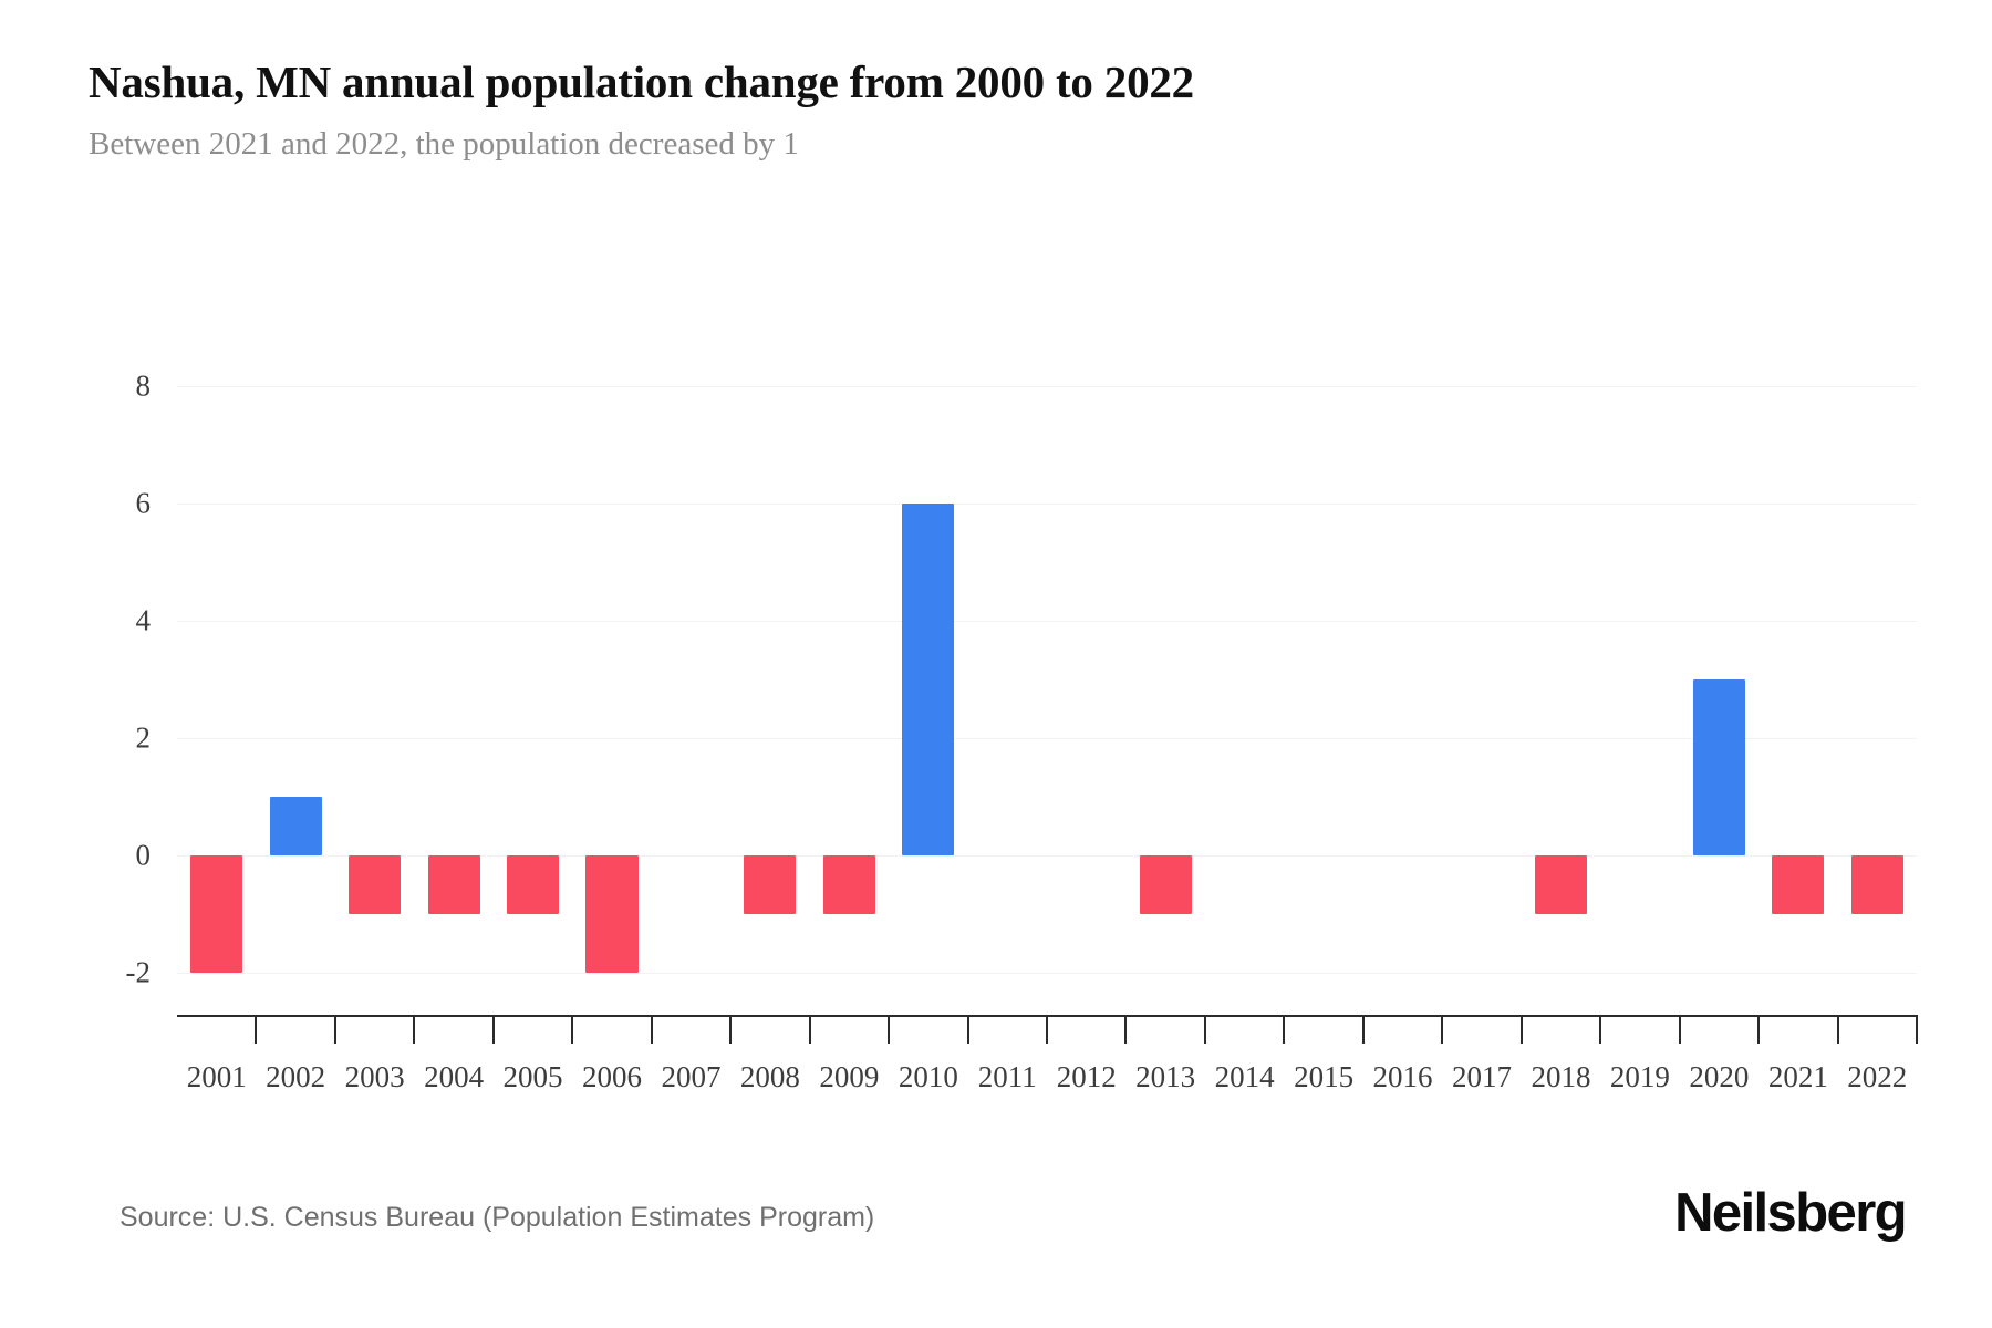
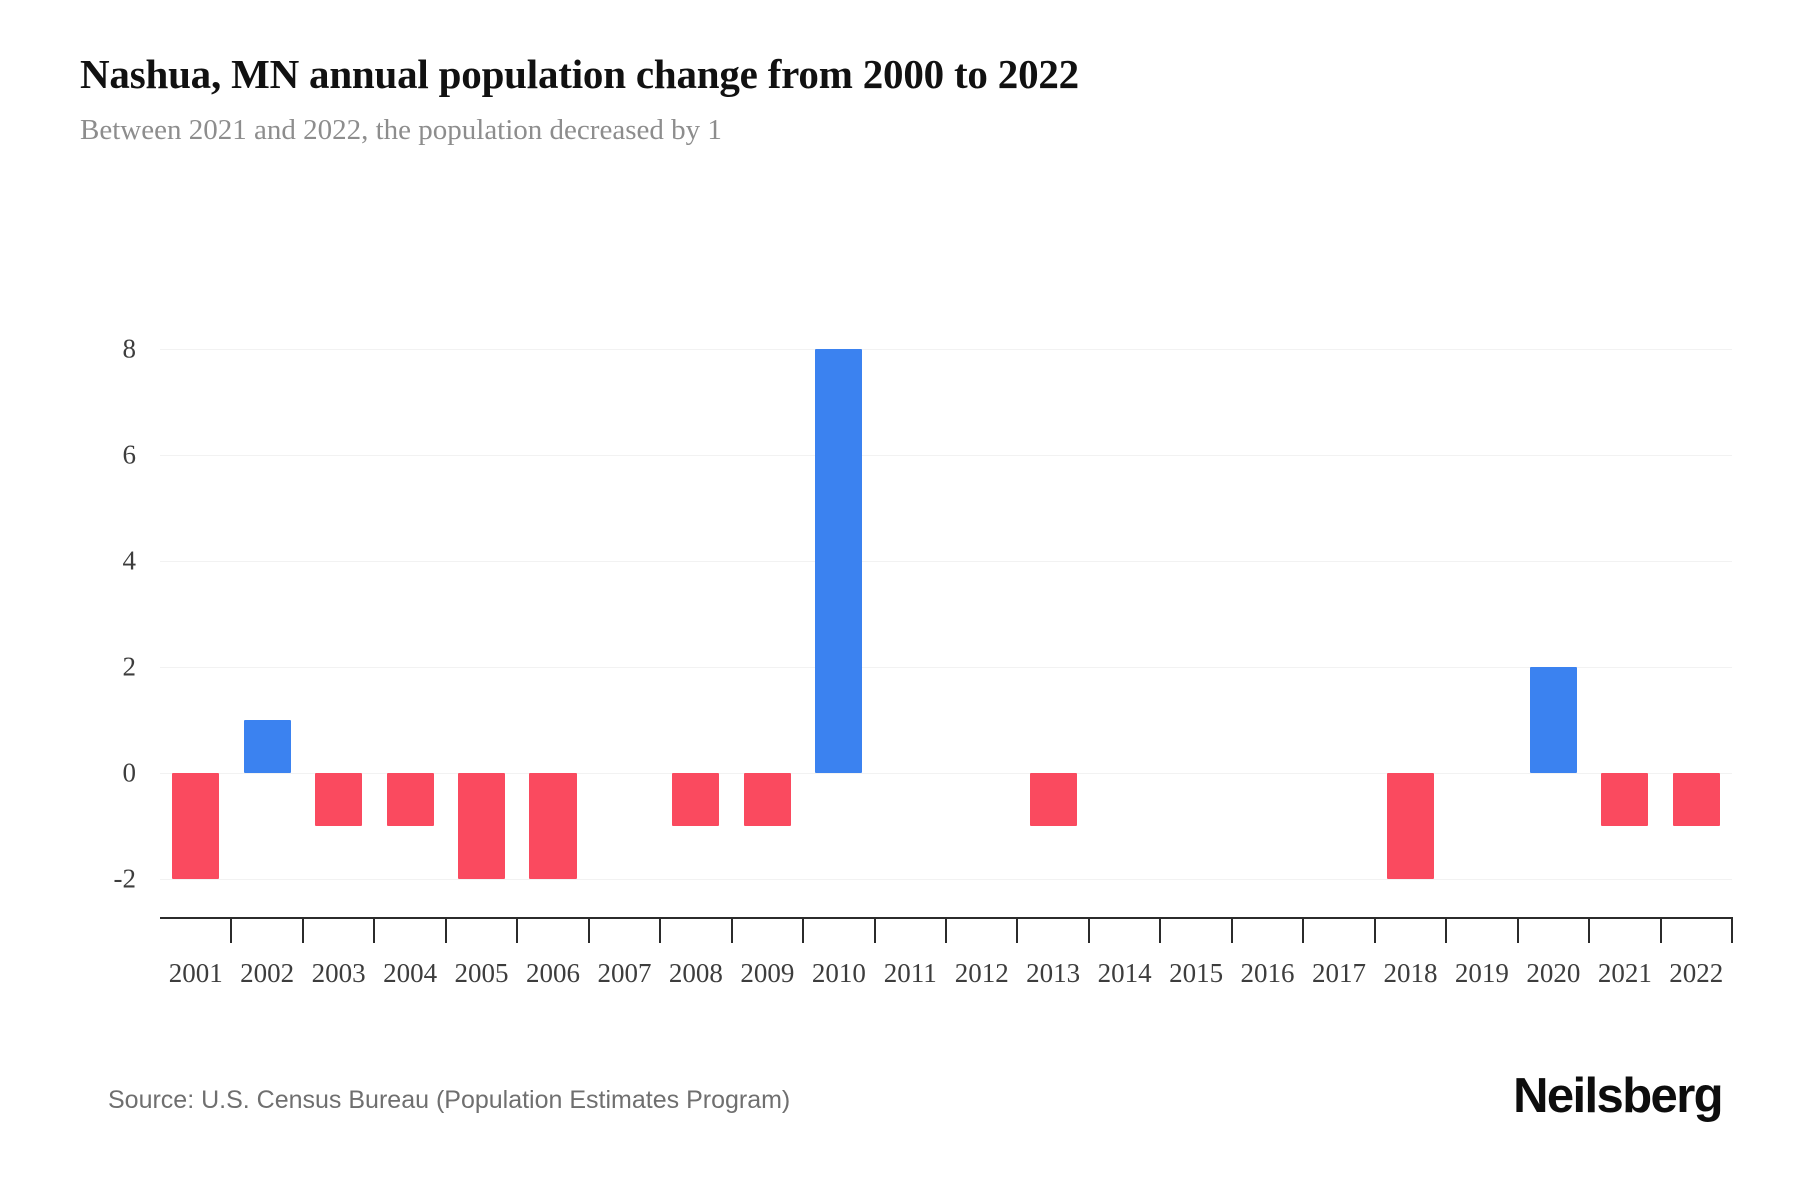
2005: -1 -> -2
2010: 6 -> 8
2018: -1 -> -2
2020: 3 -> 2
